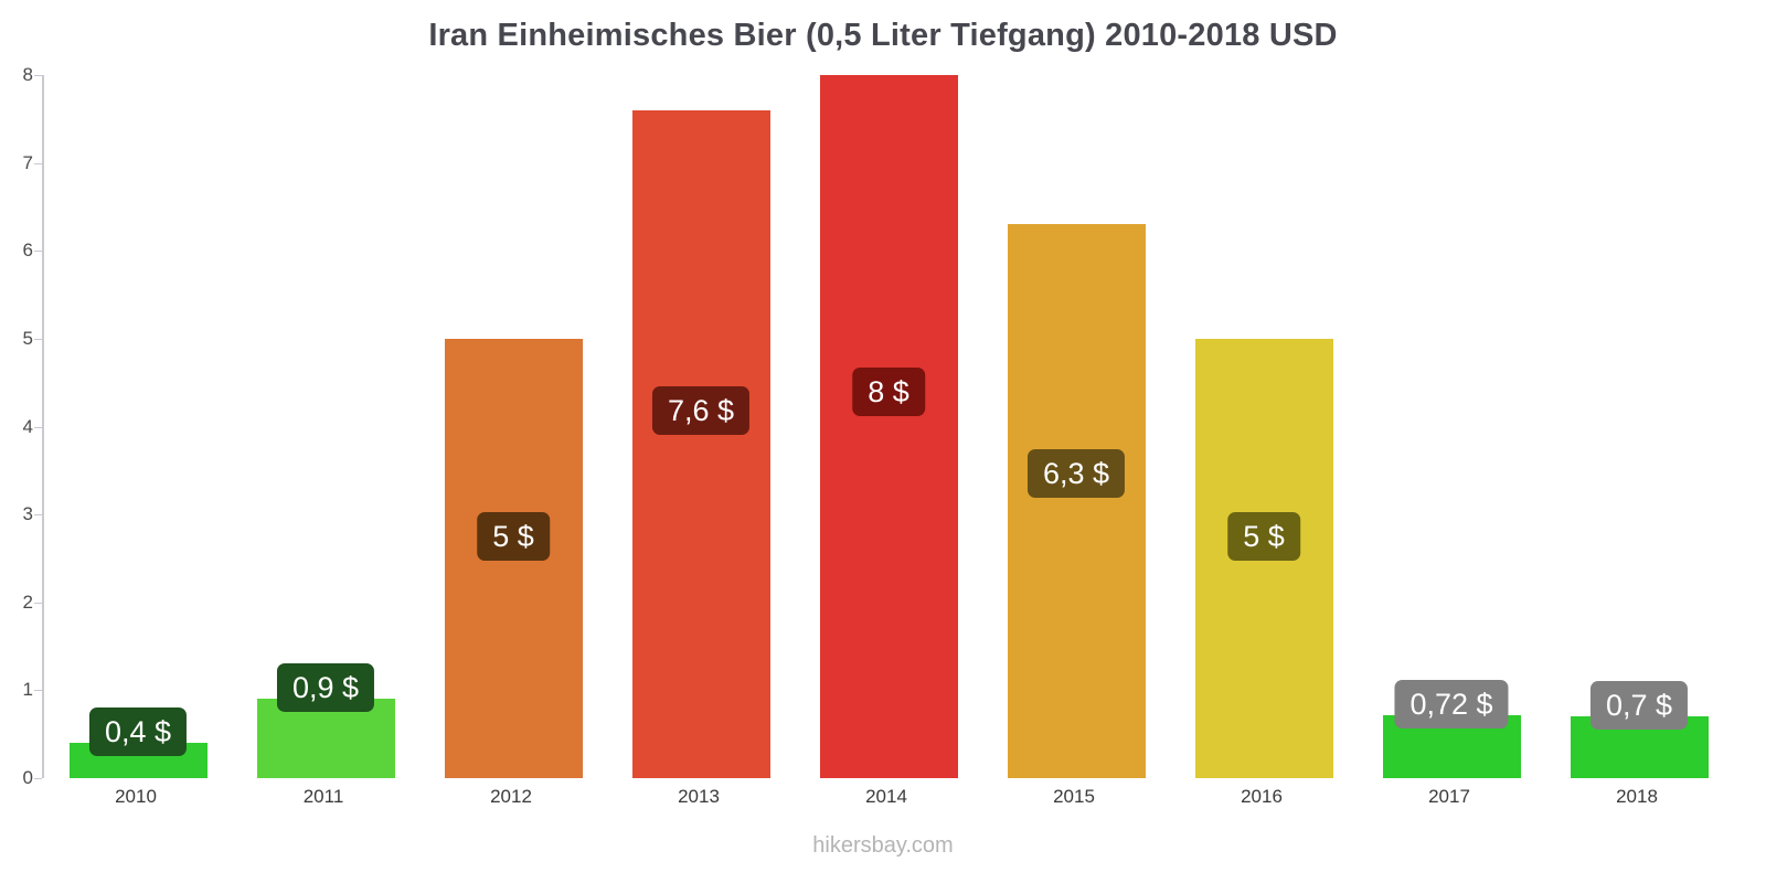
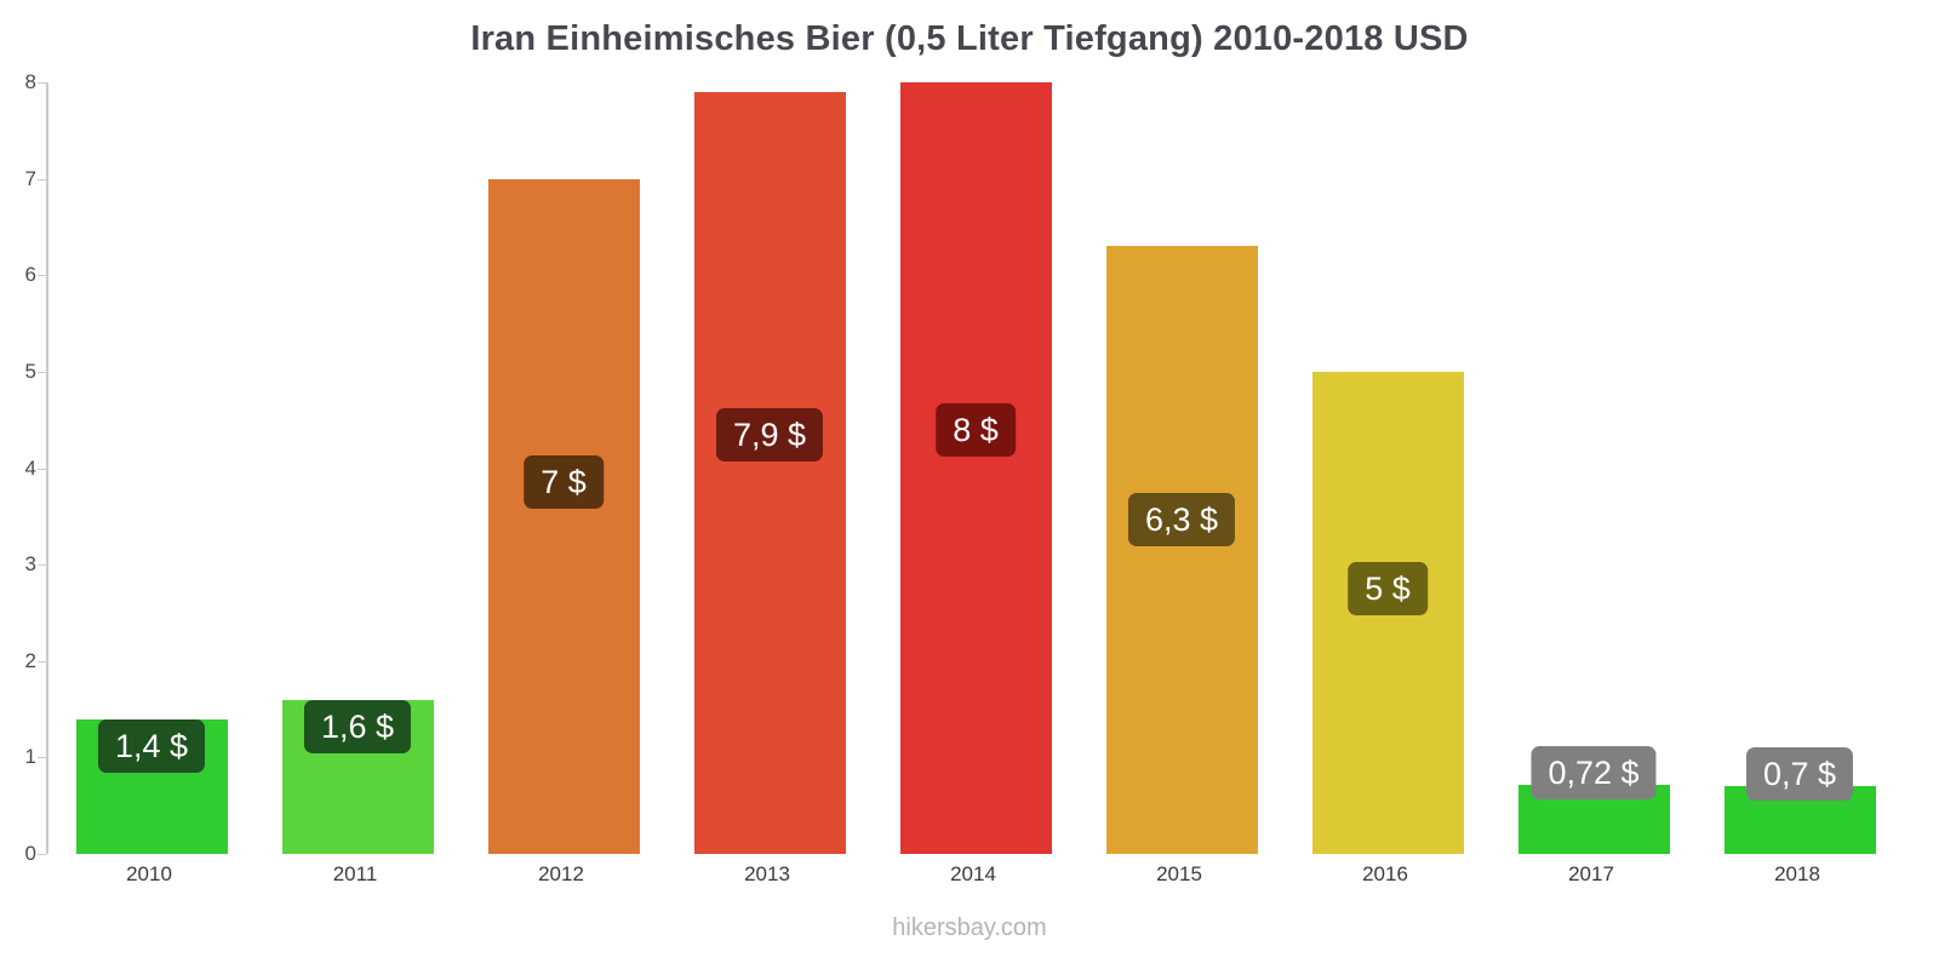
2010: 0,4 -> 1,4
2011: 0,9 -> 1,6
2012: 5 -> 7
2013: 7,6 -> 7,9
